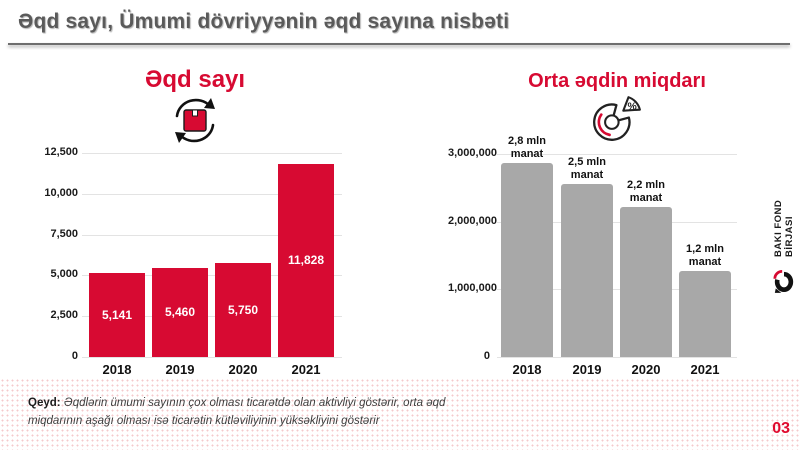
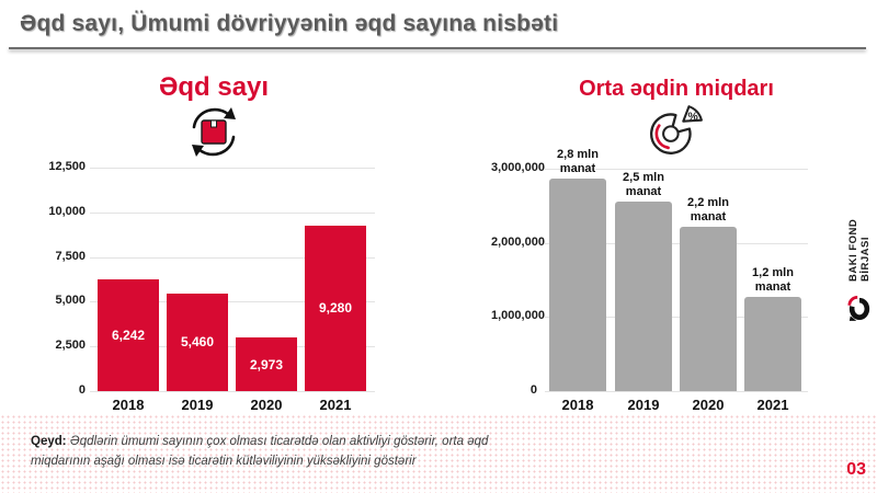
Əqd sayı/2018: 5,141 -> 6,242
Əqd sayı/2020: 5,750 -> 2,973
Əqd sayı/2021: 11,828 -> 9,280
